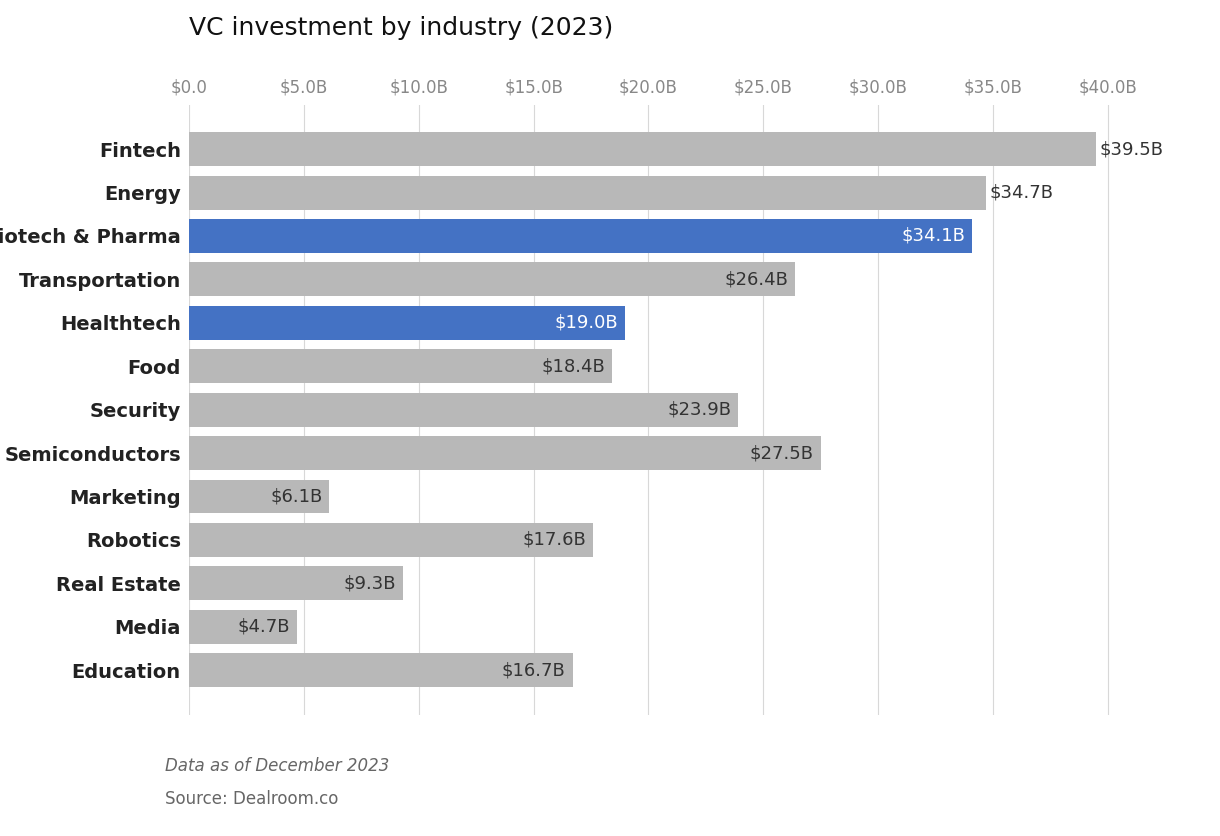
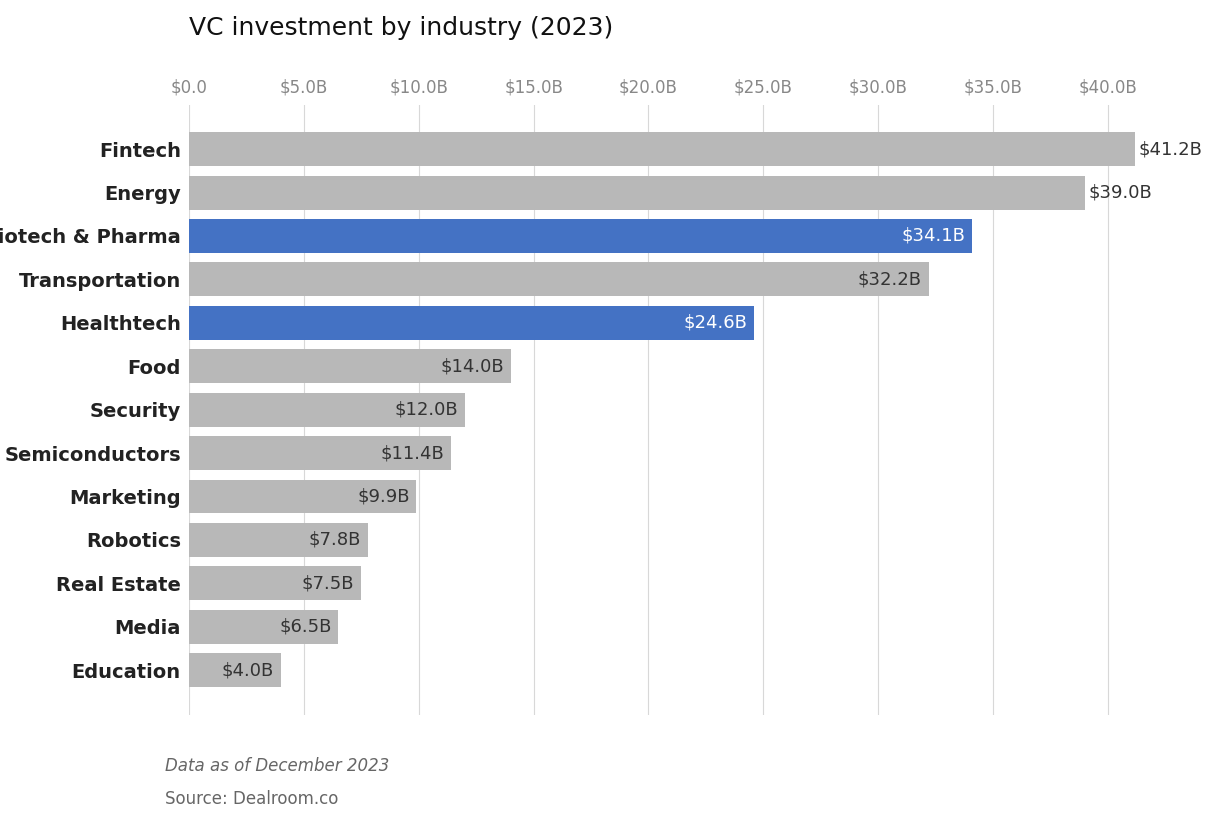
Fintech: $39.5B -> $41.2B
Energy: $34.7B -> $39.0B
Transportation: $26.4B -> $32.2B
Healthtech: $19.0B -> $24.6B
Food: $18.4B -> $14.0B
Security: $23.9B -> $12.0B
Semiconductors: $27.5B -> $11.4B
Marketing: $6.1B -> $9.9B
Robotics: $17.6B -> $7.8B
Real Estate: $9.3B -> $7.5B
Media: $4.7B -> $6.5B
Education: $16.7B -> $4.0B
